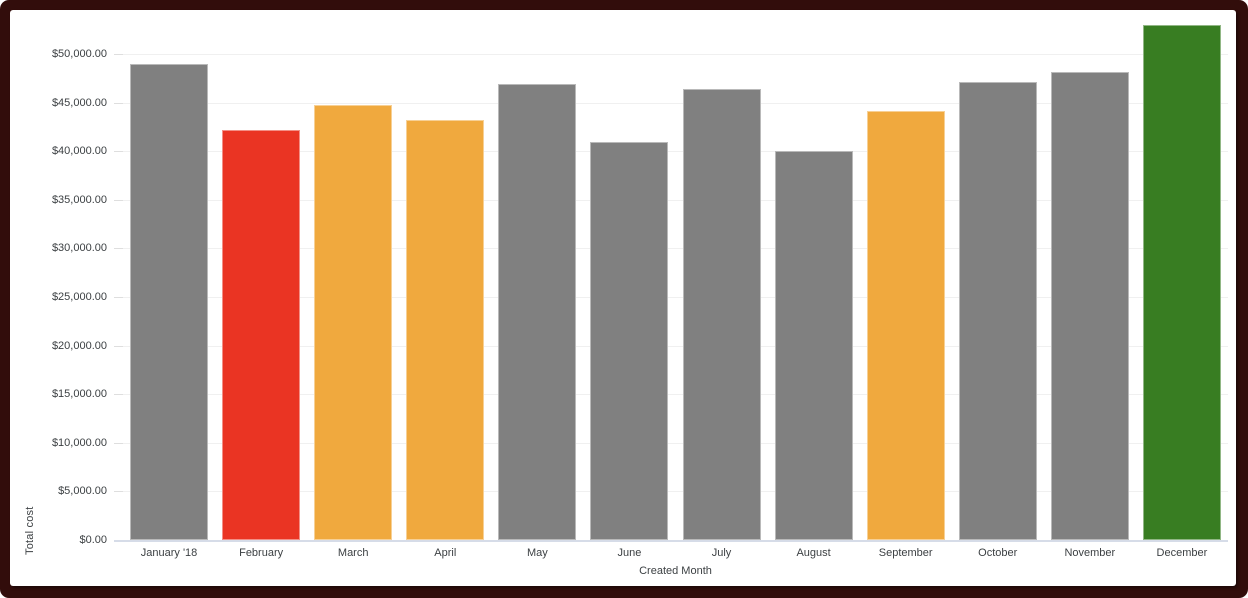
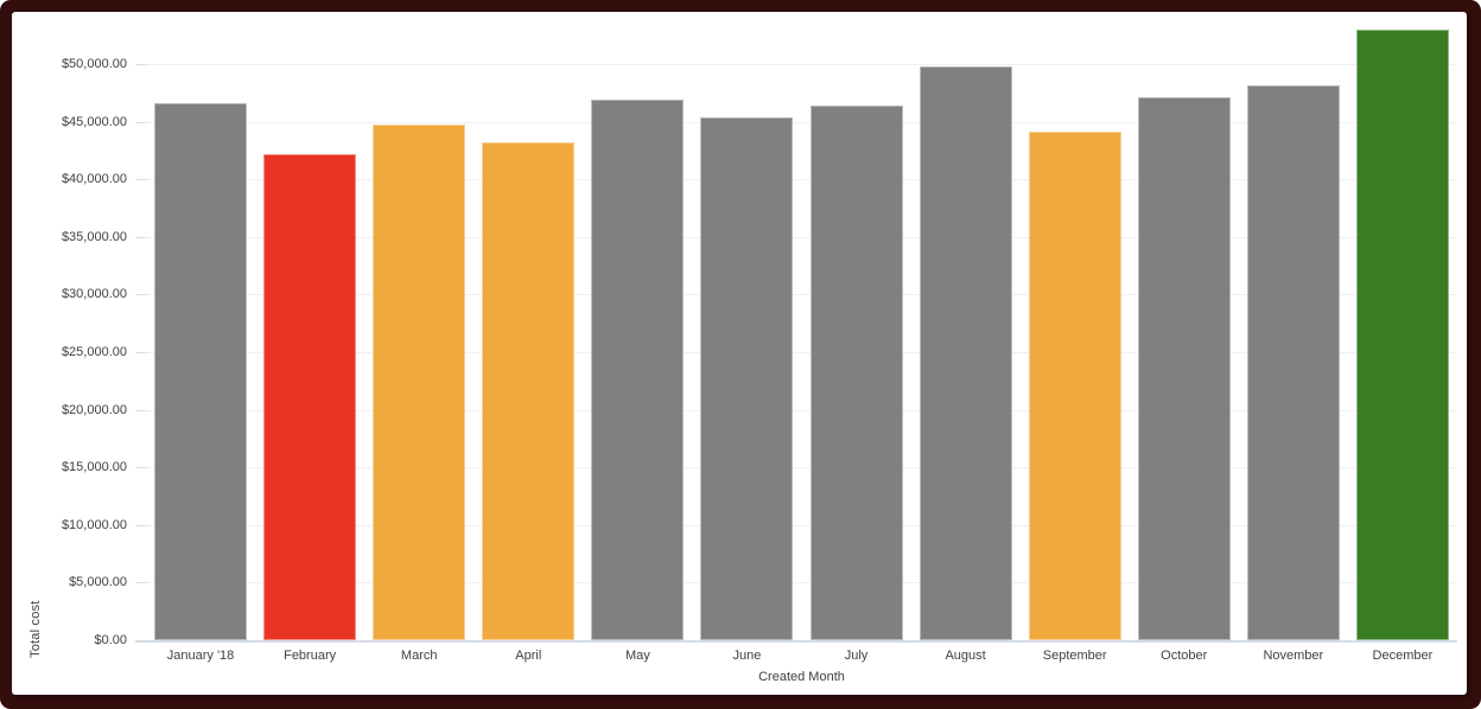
January '18: $49000 -> $47000
June: $41000 -> $45000
August: $40000 -> $50000
